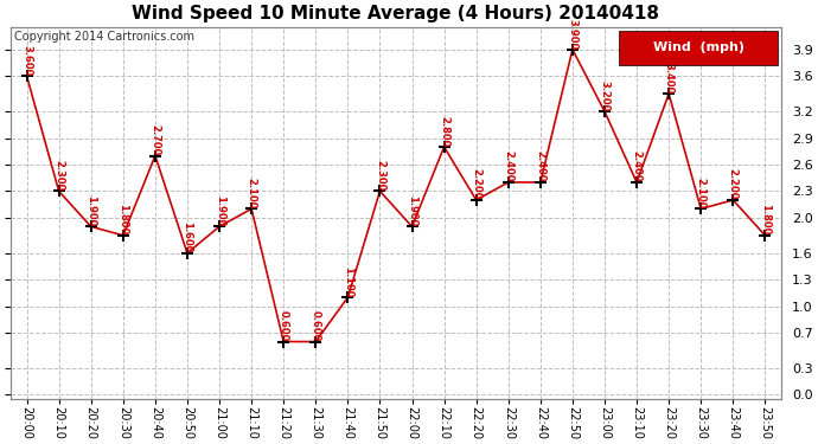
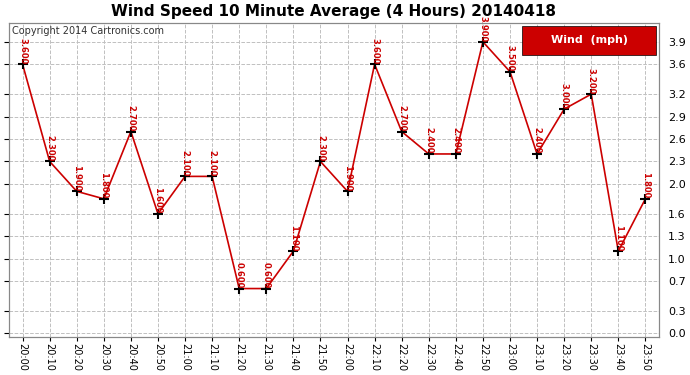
21:00: 1.900 -> 2.100
22:10: 2.800 -> 3.600
22:20: 2.200 -> 2.700
23:00: 3.200 -> 3.500
23:20: 3.400 -> 3.000
23:30: 2.100 -> 3.200
23:40: 2.200 -> 1.100
